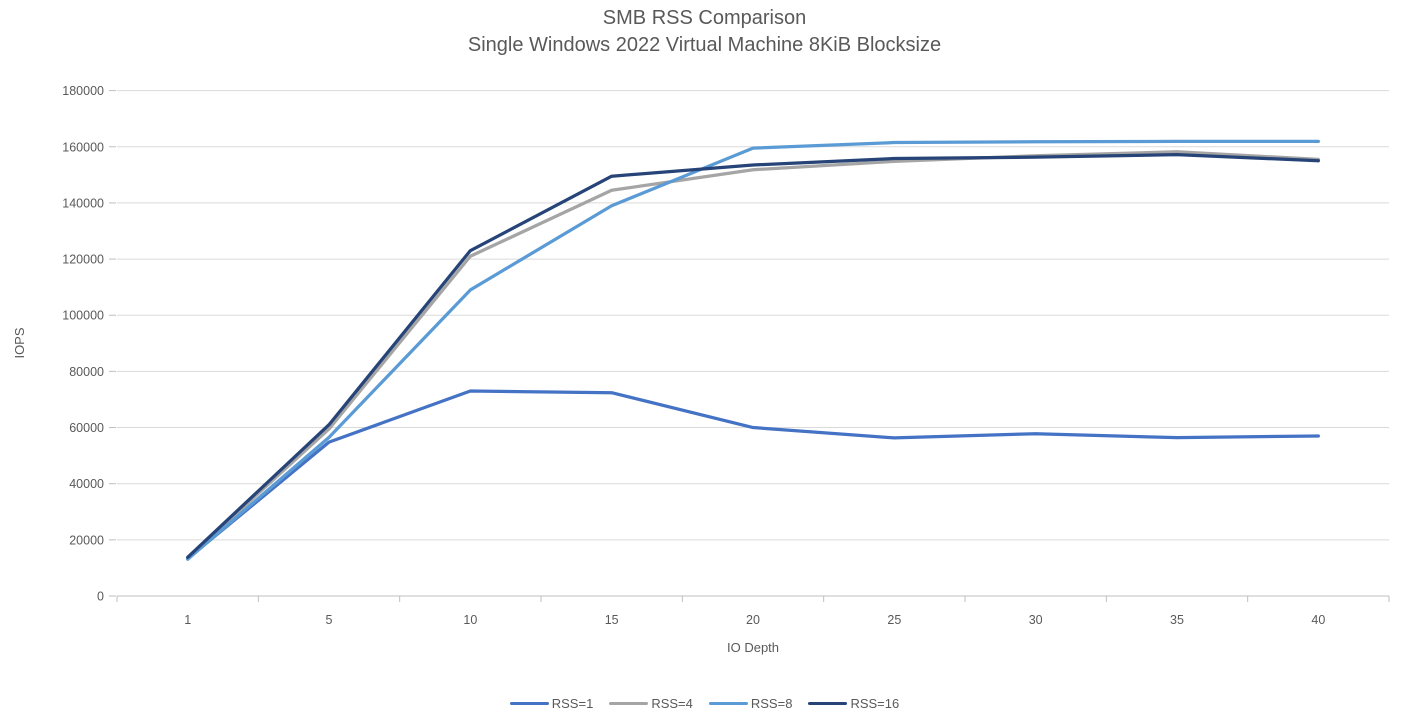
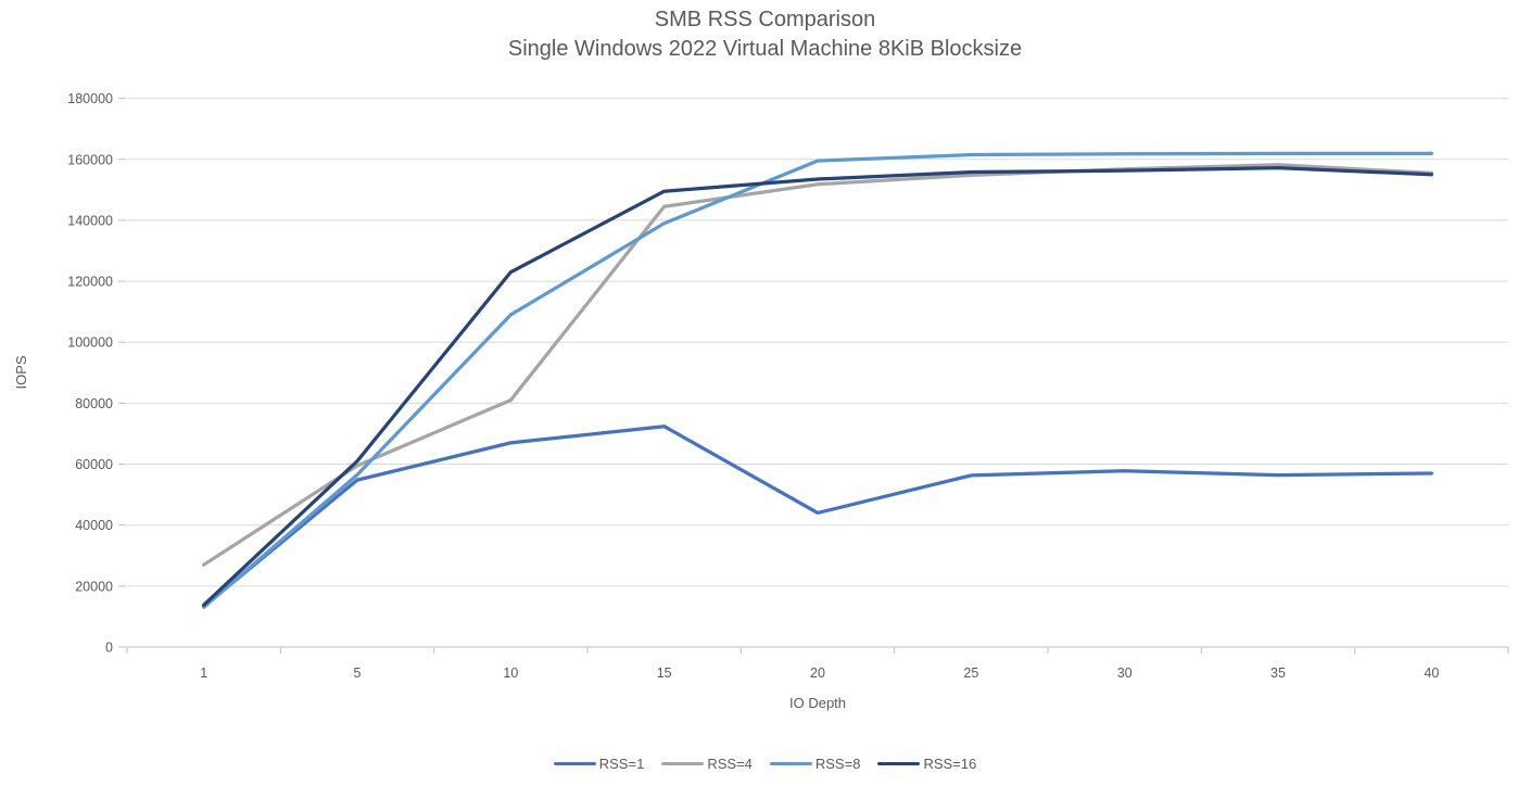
RSS=4/1: 14000 -> 27000
RSS=1/10: 73000 -> 67000
RSS=4/10: 121000 -> 81000
RSS=1/20: 60000 -> 44000
